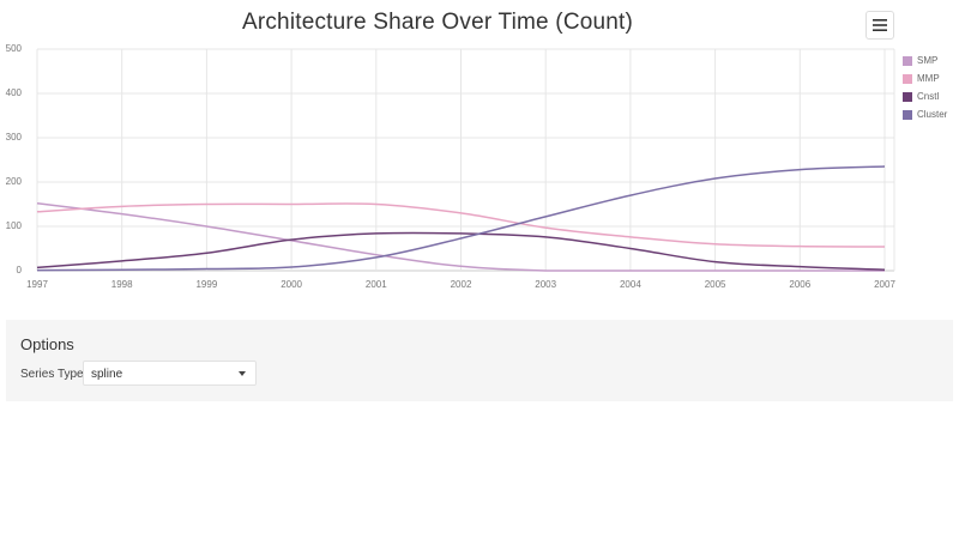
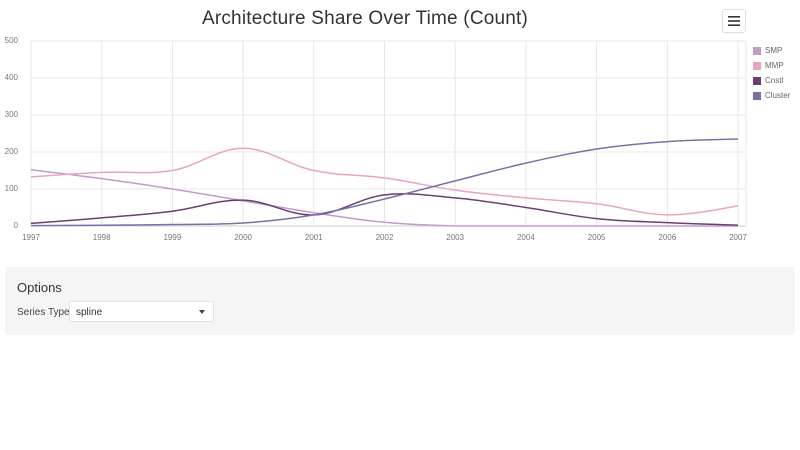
MMP/2000: 150 -> 210
Cnstl/2001: 80 -> 30
MMP/2006: 60 -> 30
